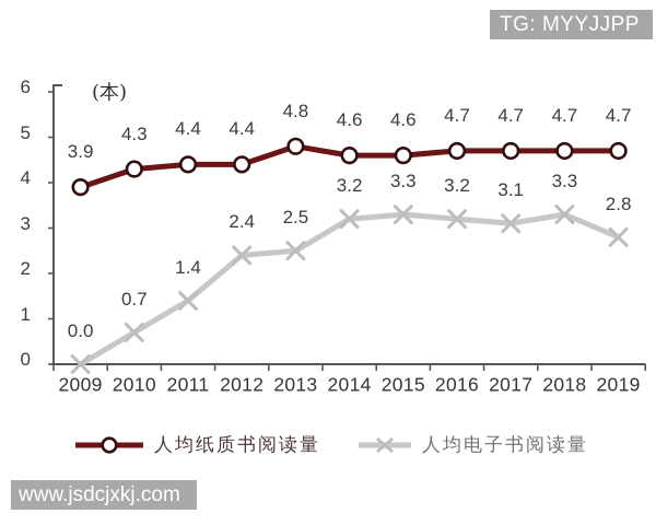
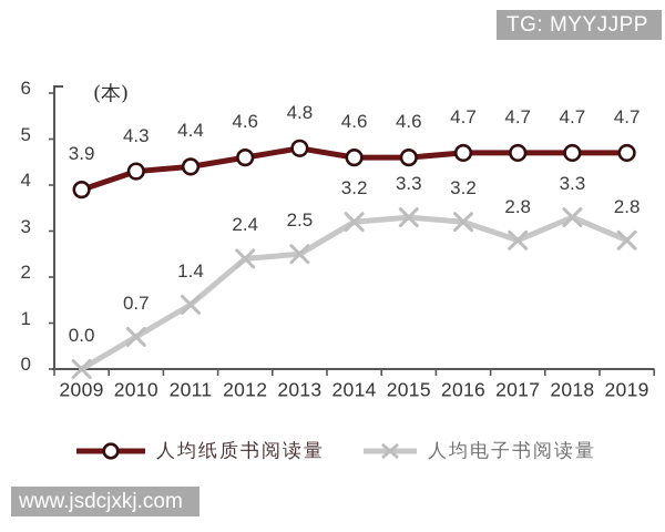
人均纸质书阅读量/2012: 4.4 -> 4.6
人均电子书阅读量/2017: 3.1 -> 2.8
